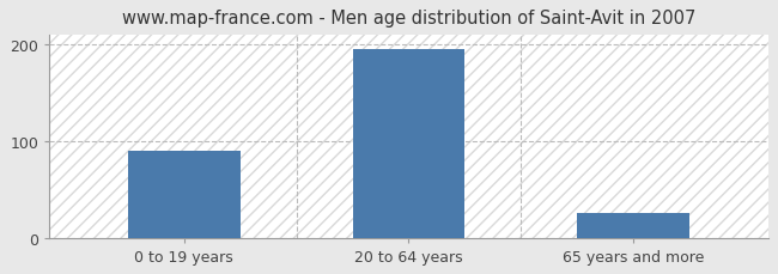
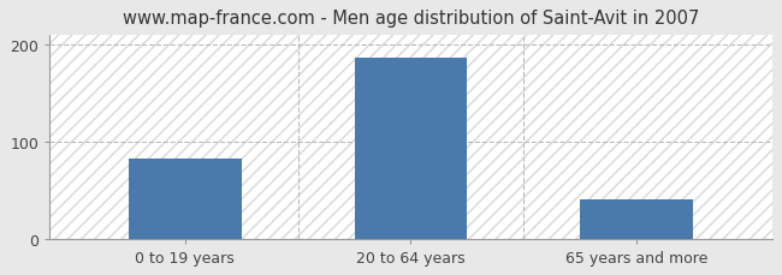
0 to 19 years: 90 -> 82
20 to 64 years: 195 -> 186
65 years and more: 25 -> 40
